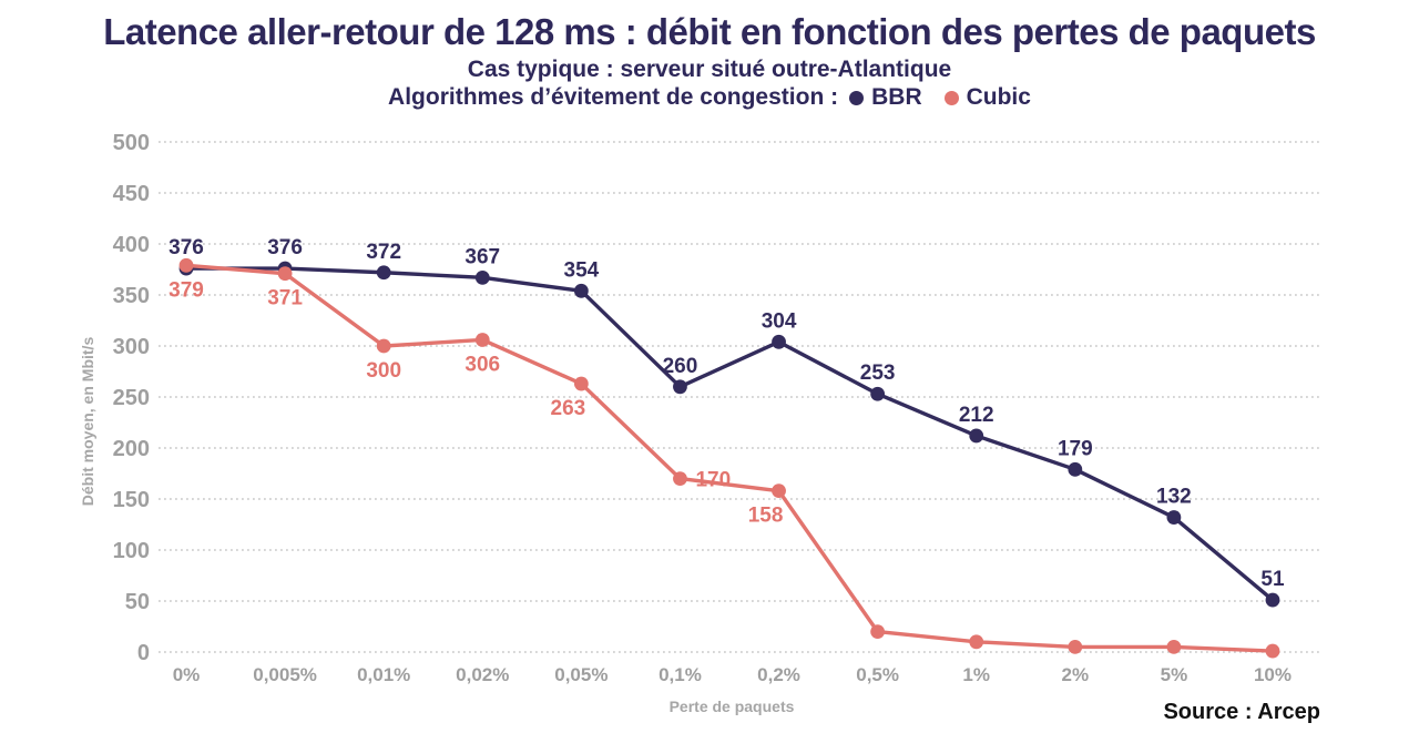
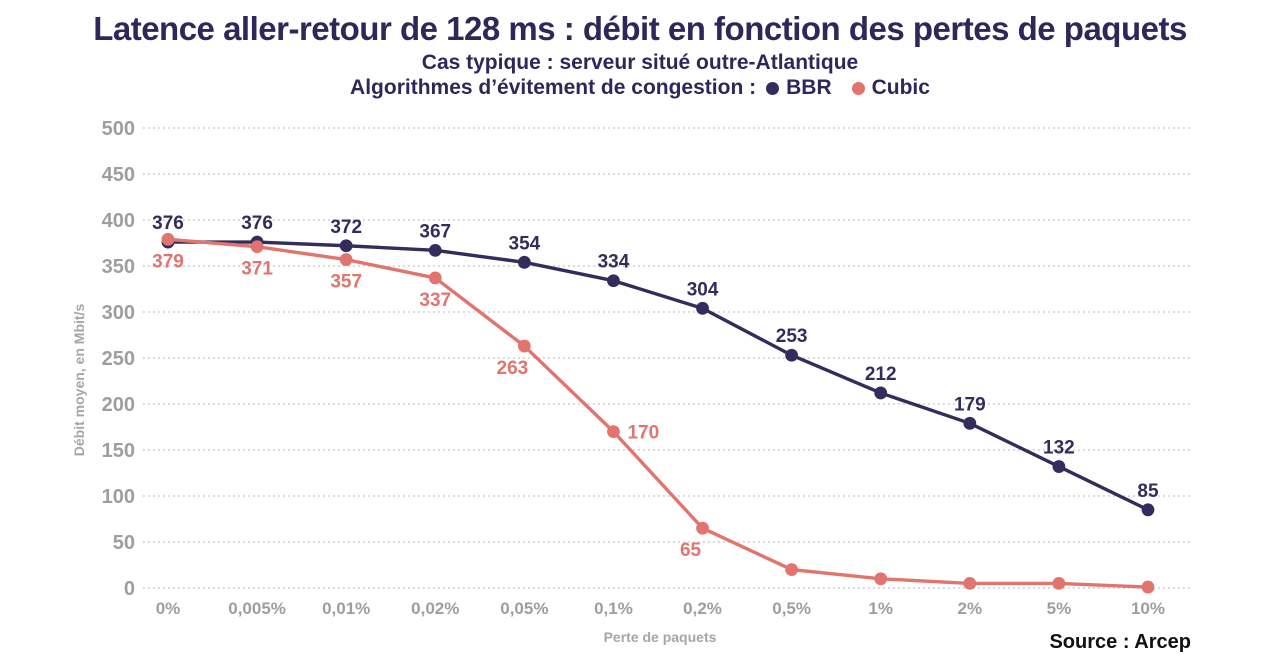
Cubic/0,01%: 300 -> 357
Cubic/0,02%: 306 -> 337
BBR/0,1%: 260 -> 334
Cubic/0,2%: 158 -> 65
BBR/10%: 51 -> 85
